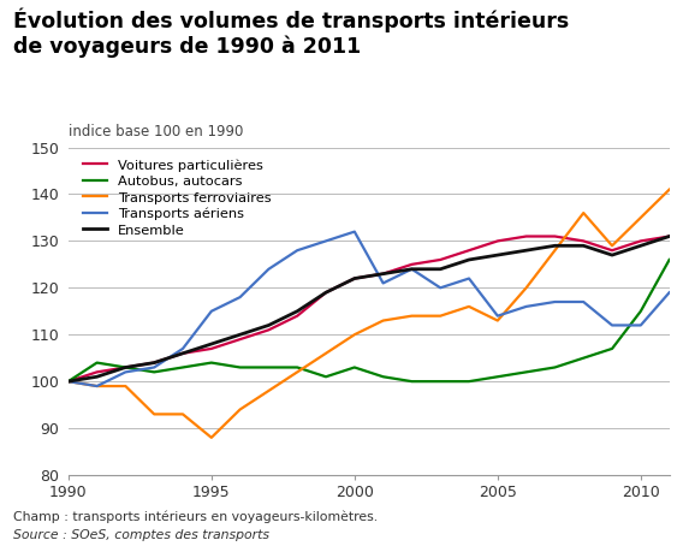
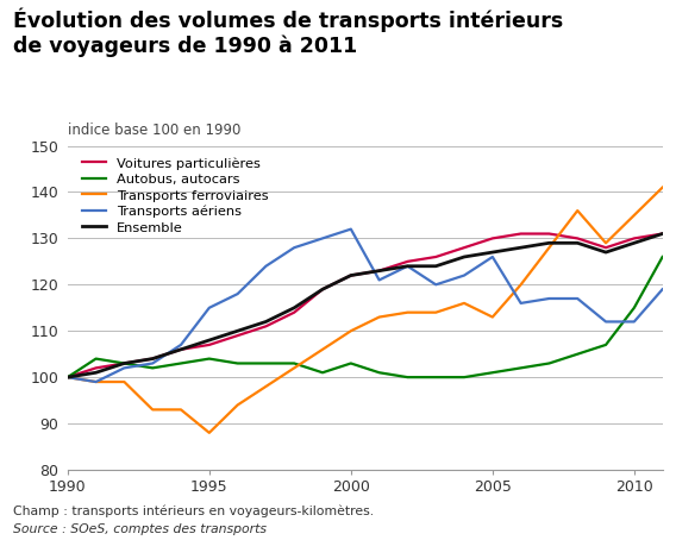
Transports aériens/2005: 114 -> 126
